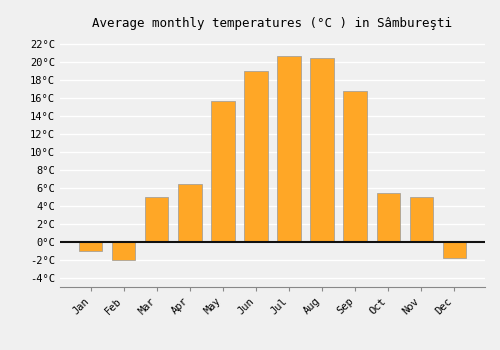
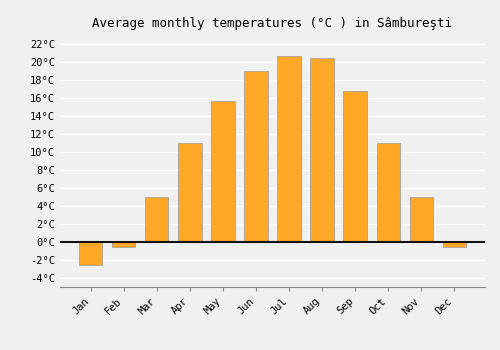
Jan: -1.0°C -> -2.5°C
Feb: -2.0°C -> -0.5°C
Apr: 6.4°C -> 11.0°C
Oct: 5.4°C -> 11.0°C
Dec: -1.8°C -> -0.5°C
